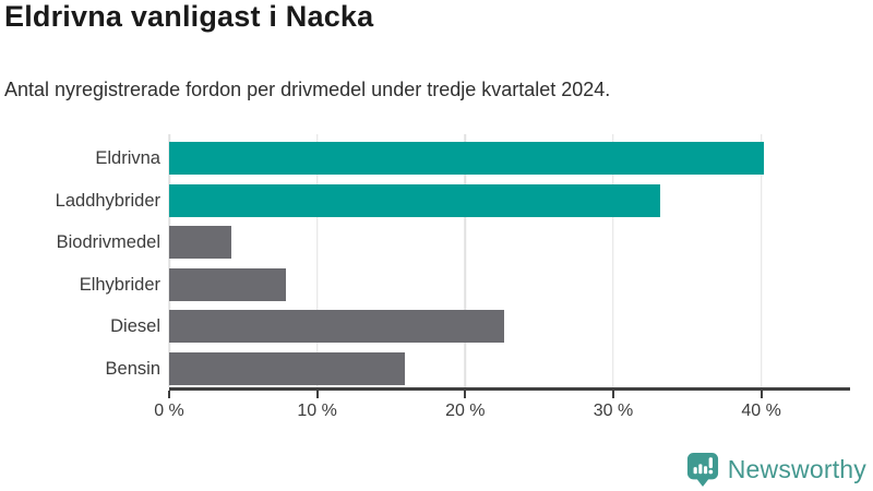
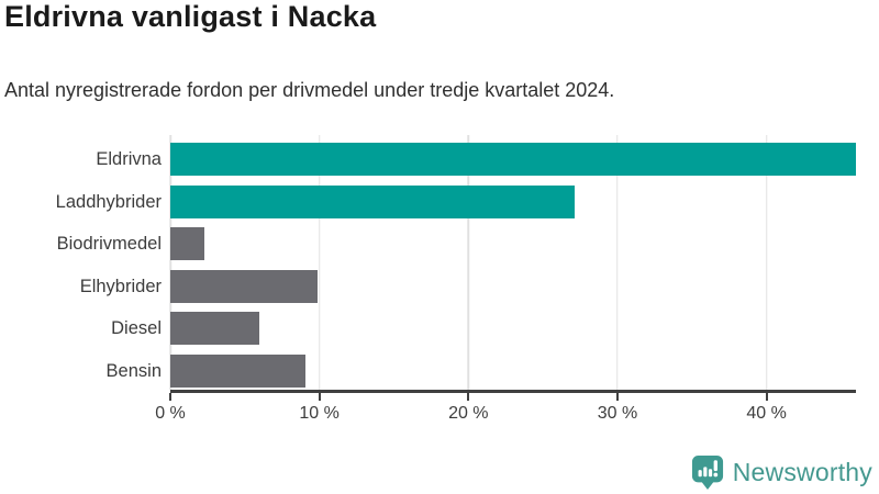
Eldrivna: 40.2% -> 46.0%
Laddhybrider: 33.2% -> 27.1%
Biodrivmedel: 4.2% -> 2.3%
Elhybrider: 7.9% -> 9.9%
Diesel: 22.6% -> 6.0%
Bensin: 15.9% -> 9.1%
